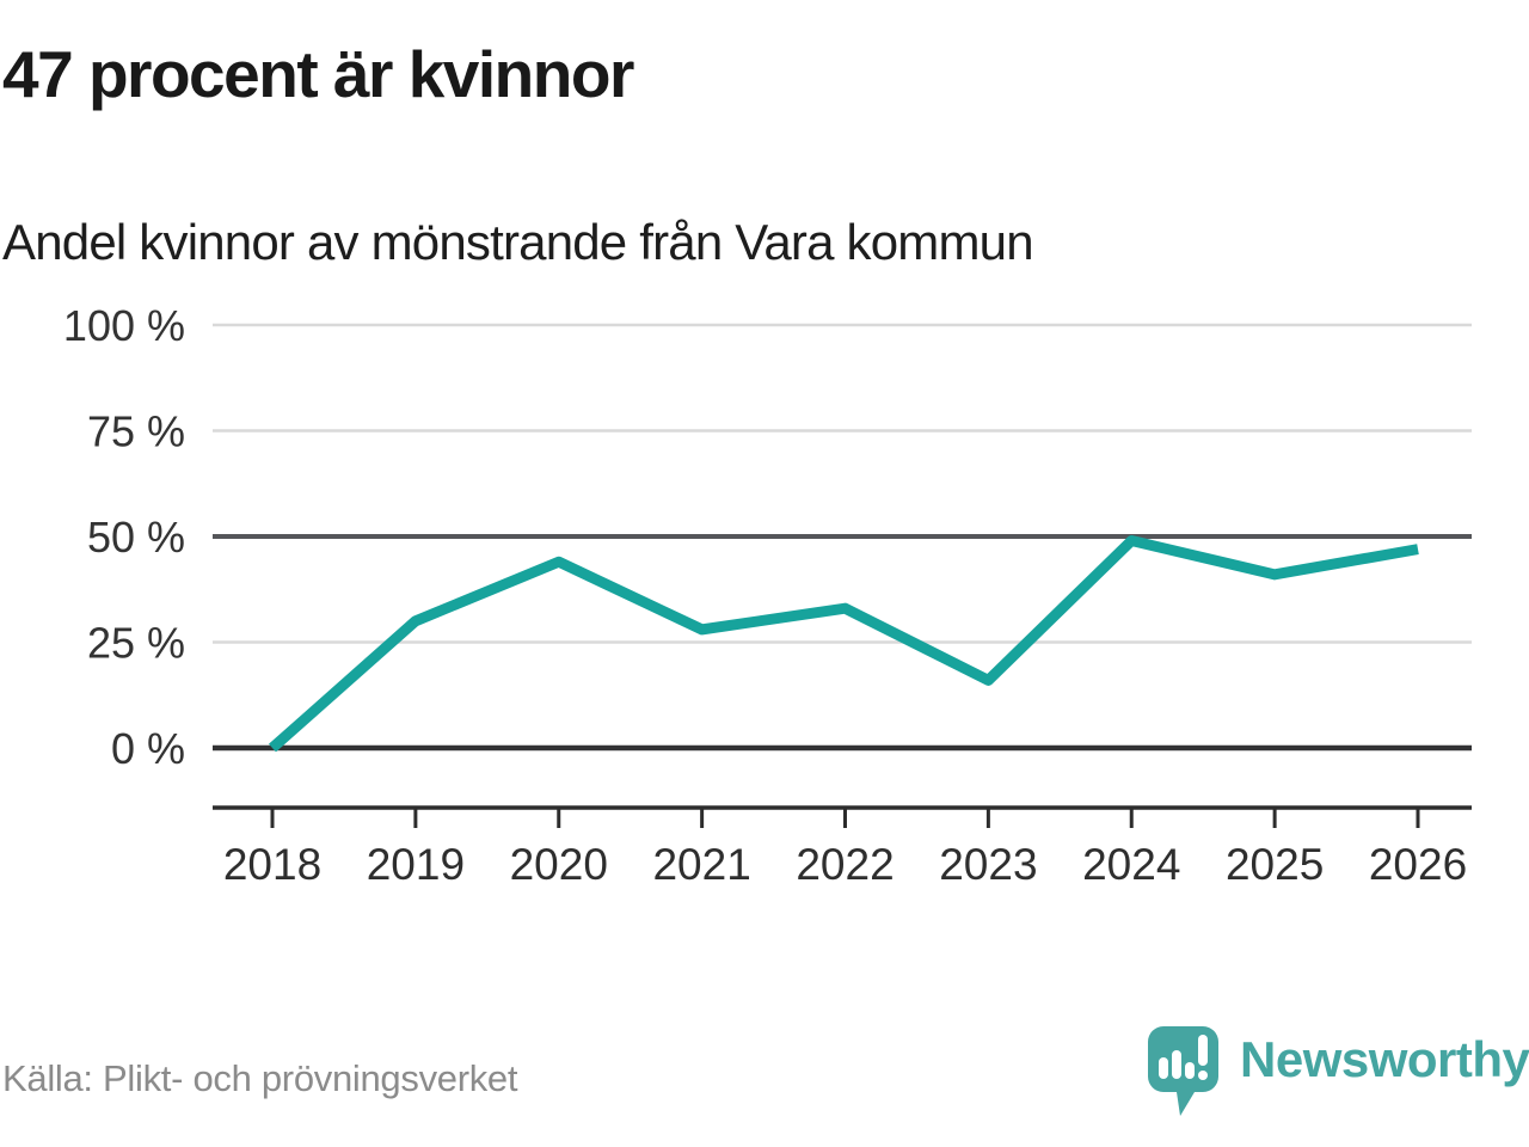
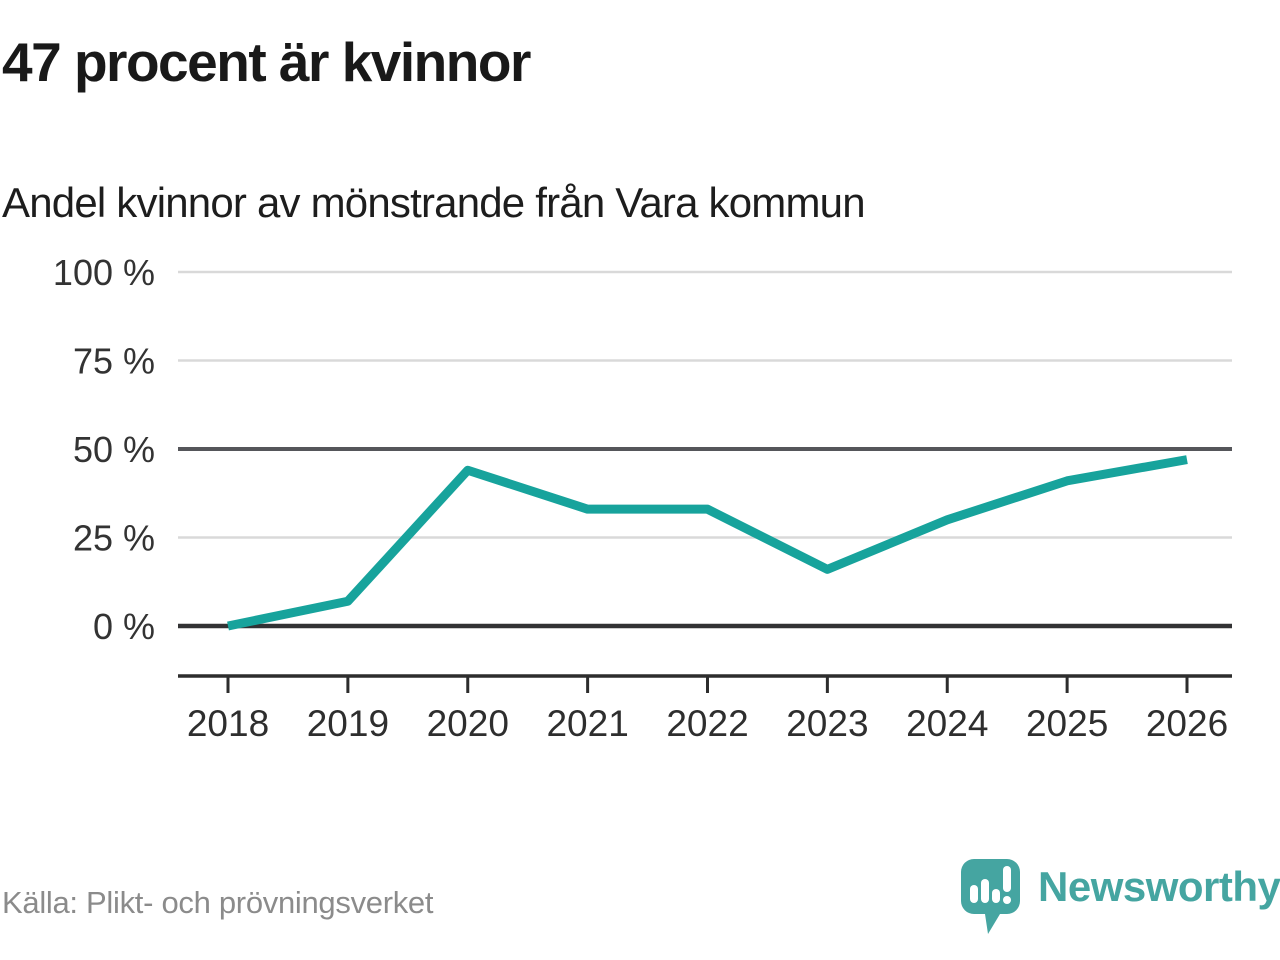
2019: 30% -> 7%
2021: 28% -> 33%
2024: 49% -> 30%
